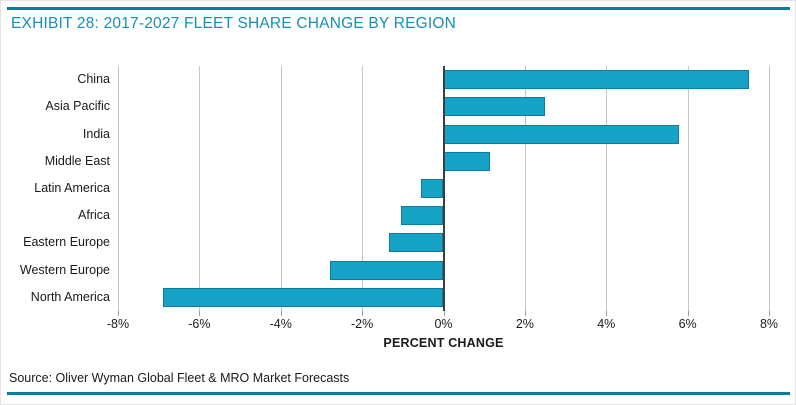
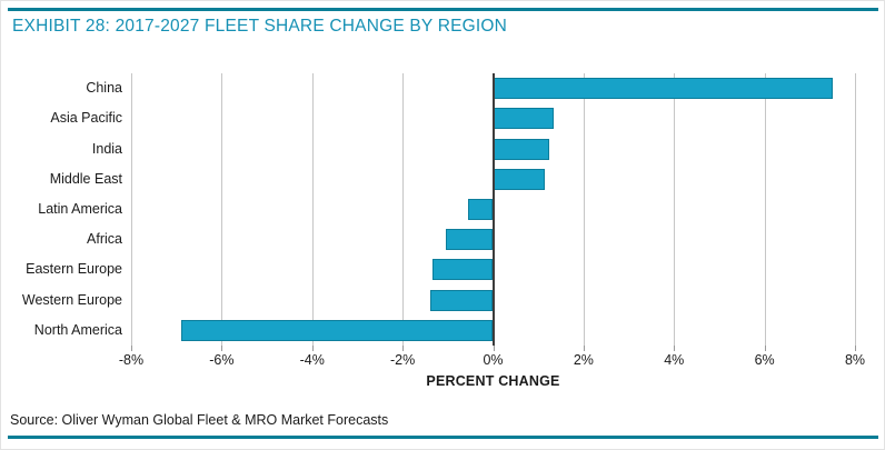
Asia Pacific: 2.5% -> 1.4%
India: 5.8% -> 1.2%
Western Europe: -2.8% -> -1.4%
